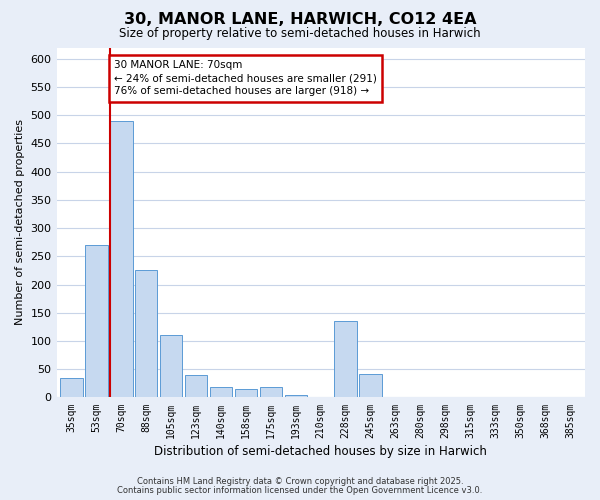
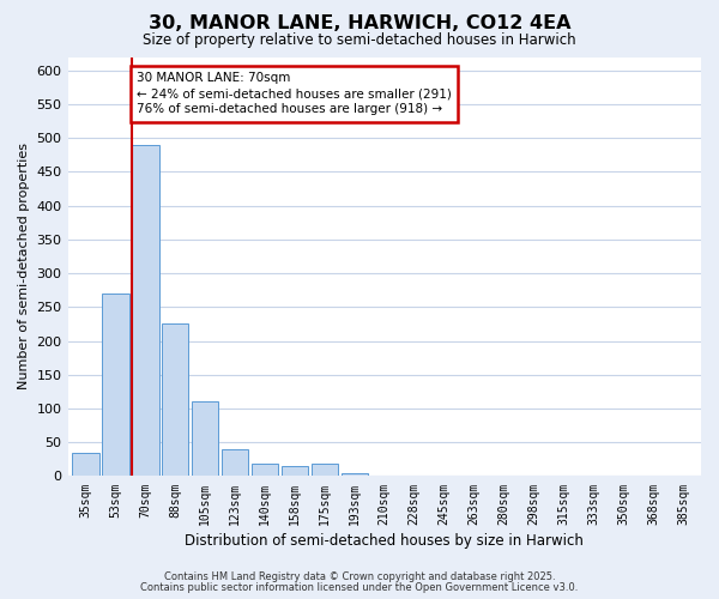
228sqm: 136 -> 1
245sqm: 42 -> 1
